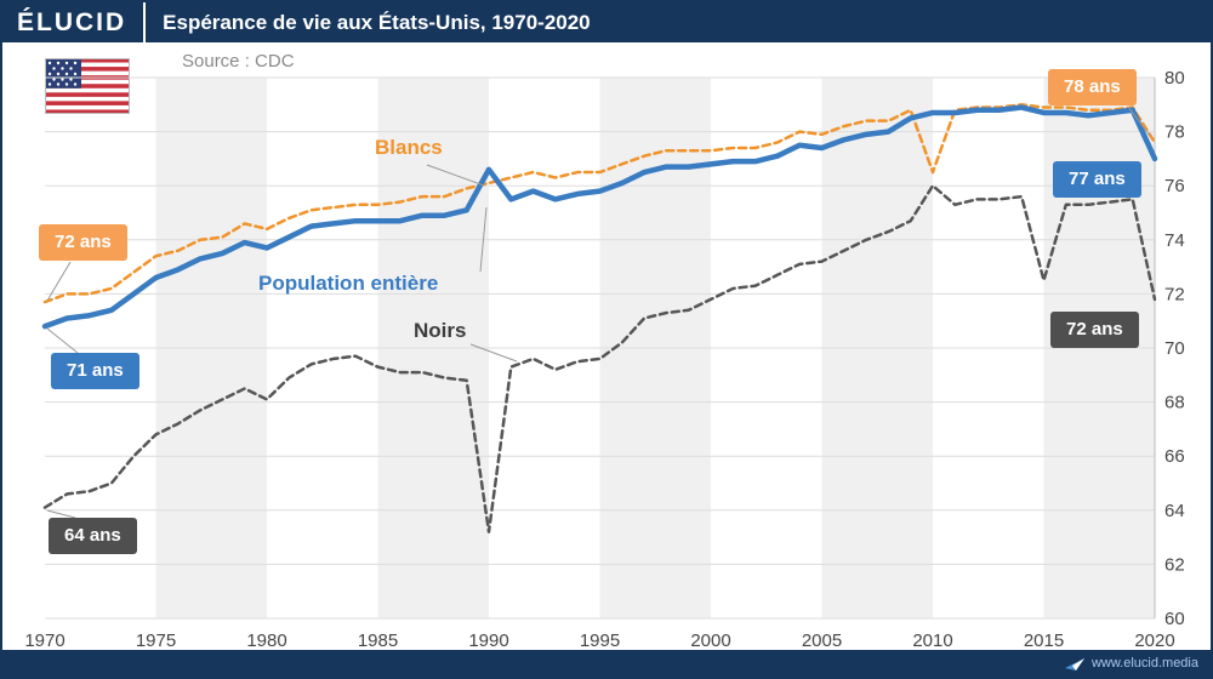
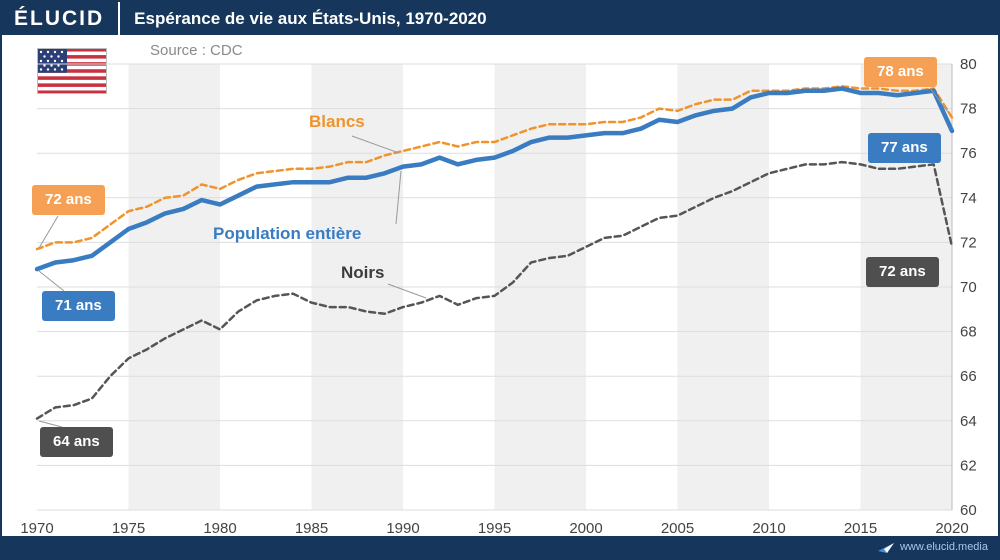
Noirs/1990: 63.2 -> 69.1
Population entière/1990: 76.6 -> 75.4
Blancs/2010: 76.5 -> 78.8
Noirs/2010: 76.0 -> 75.1
Noirs/2015: 72.5 -> 75.5
